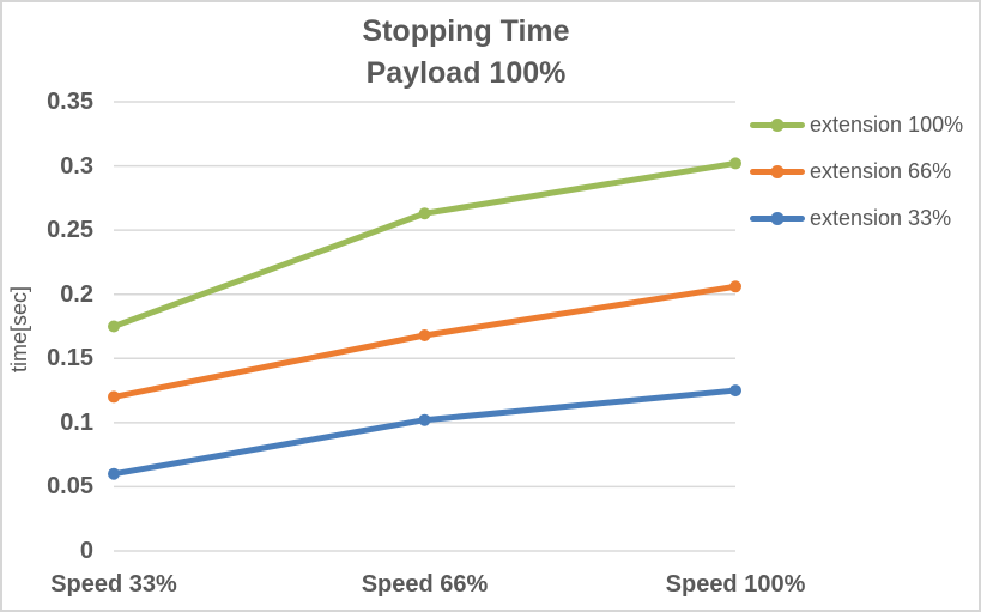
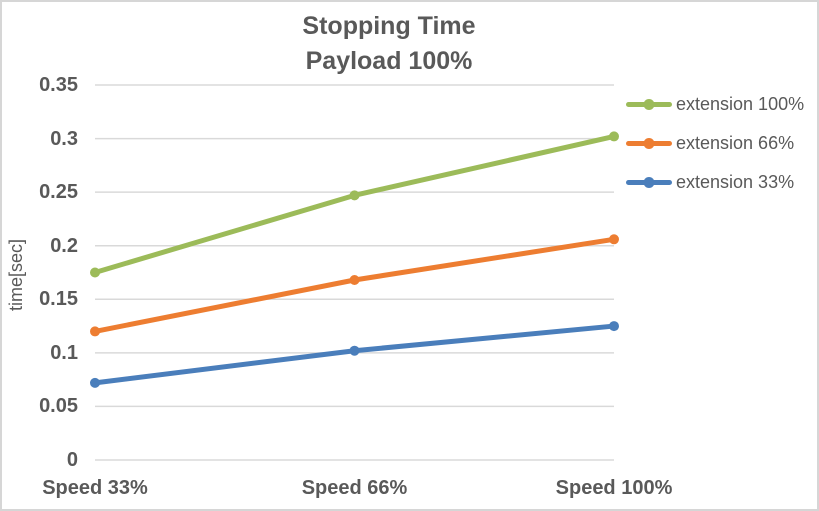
extension 33%/Speed 33%: 0.060 -> 0.072
extension 100%/Speed 66%: 0.263 -> 0.247
